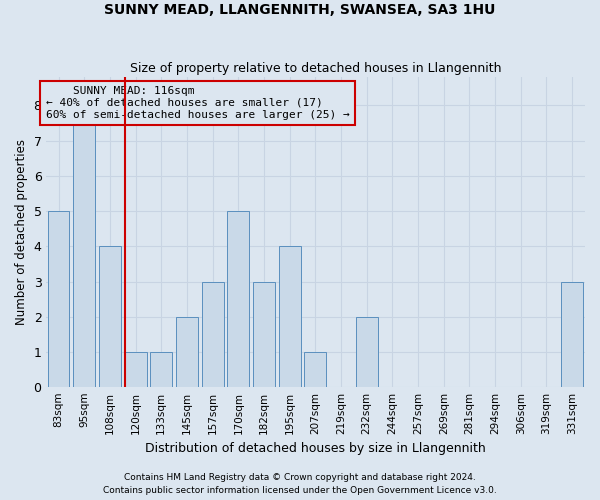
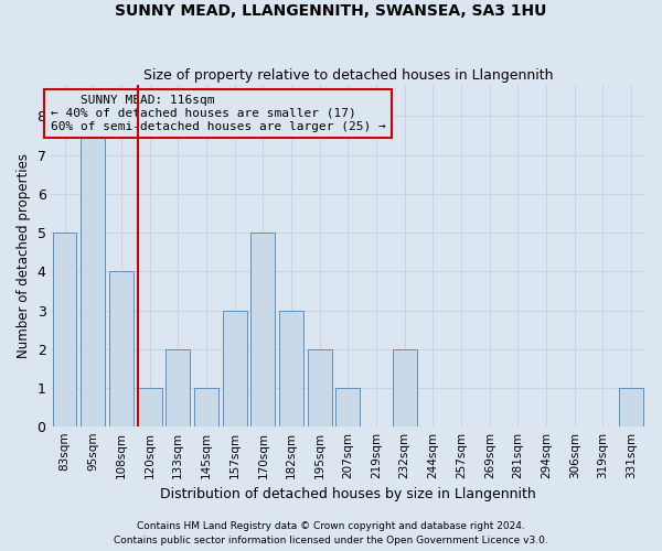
133sqm: 1 -> 2
145sqm: 2 -> 1
195sqm: 4 -> 2
331sqm: 3 -> 1
